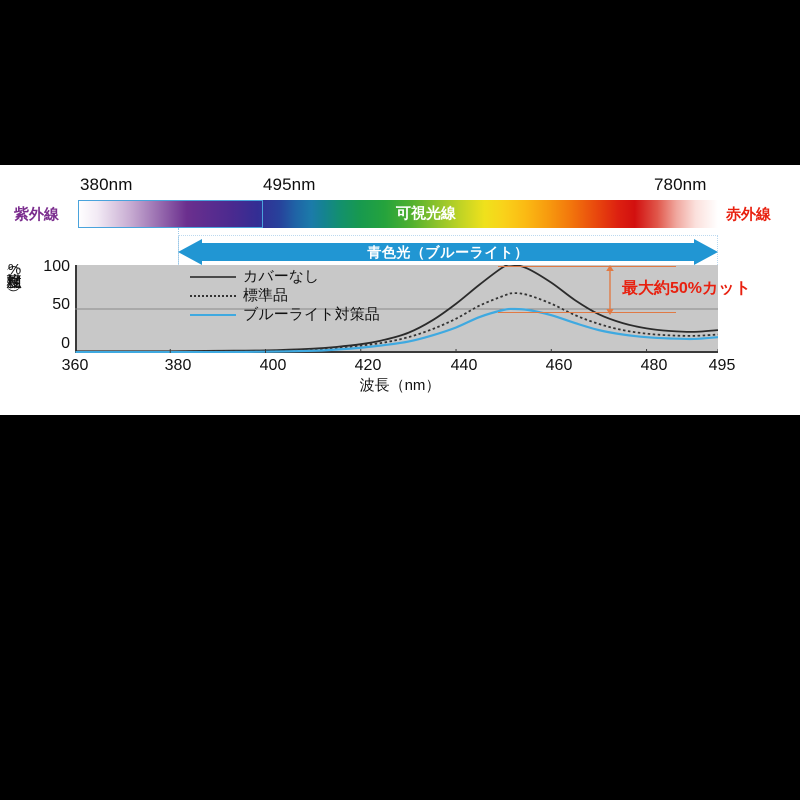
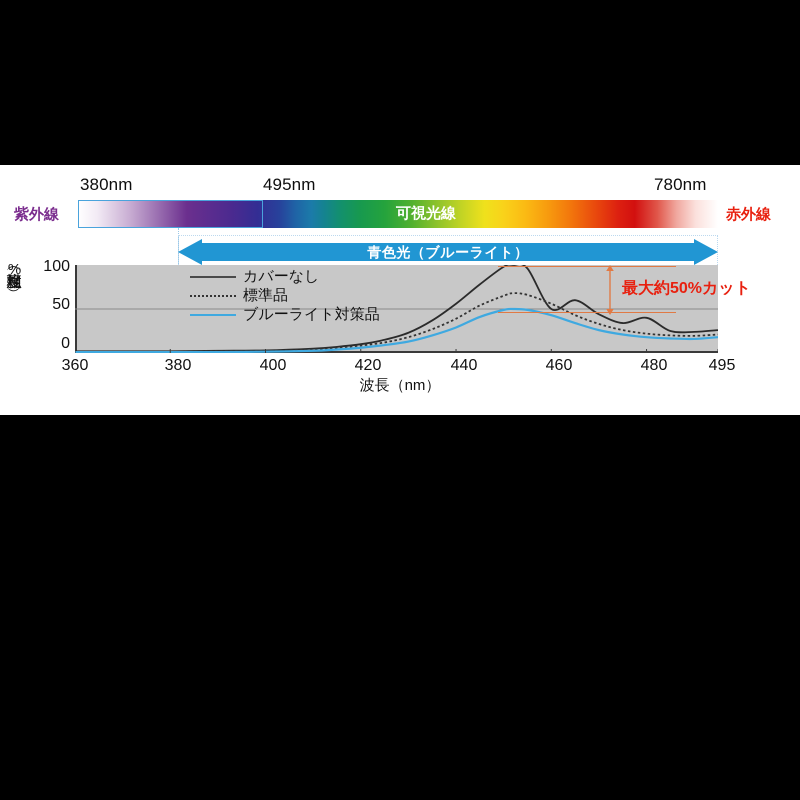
カバーなし/460: 80 -> 50
カバーなし/480: 30 -> 40
